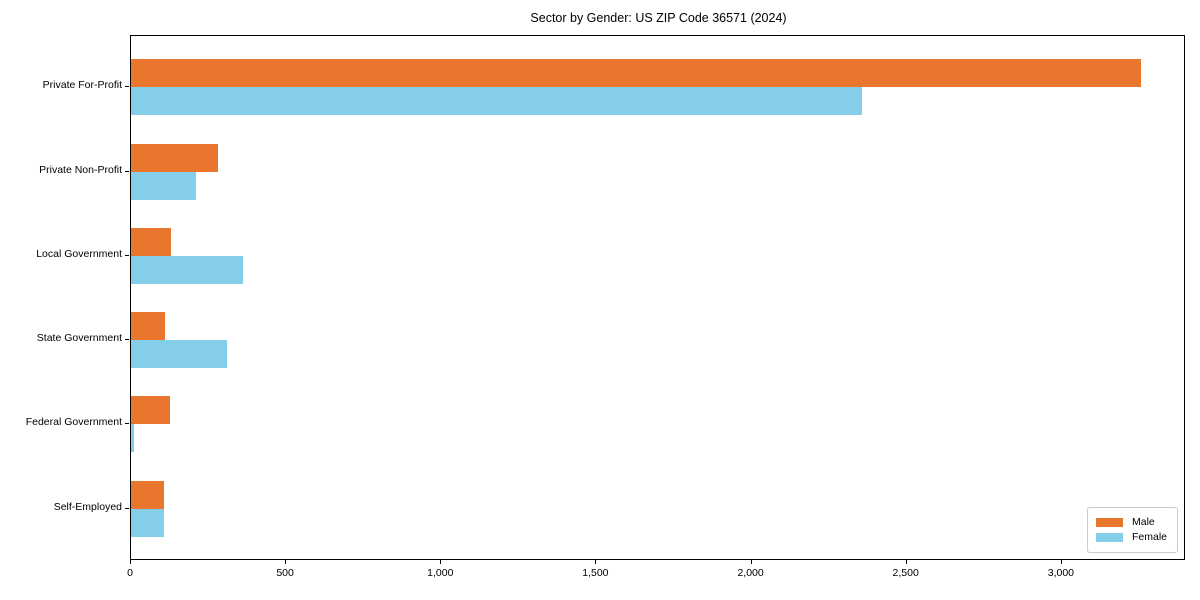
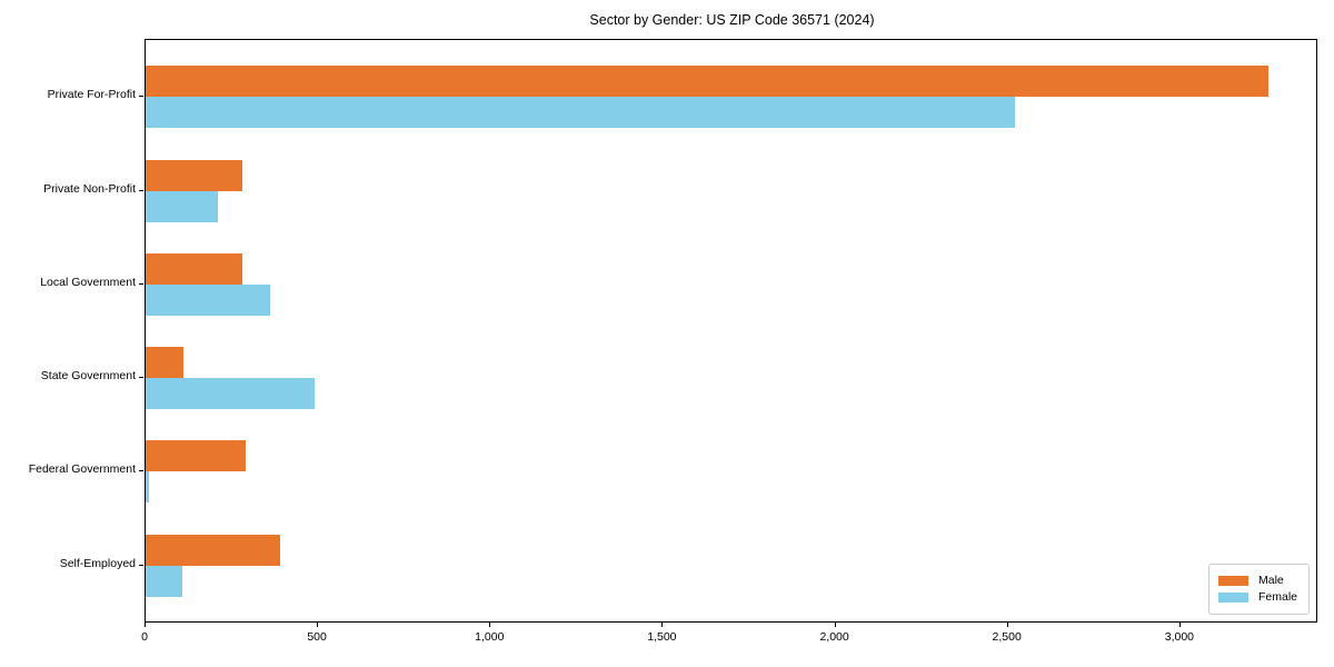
Female/Private For-Profit: 2360 -> 2520
Male/Local Government: 130 -> 280
Female/State Government: 310 -> 490
Male/Federal Government: 130 -> 290
Male/Self-Employed: 100 -> 390
